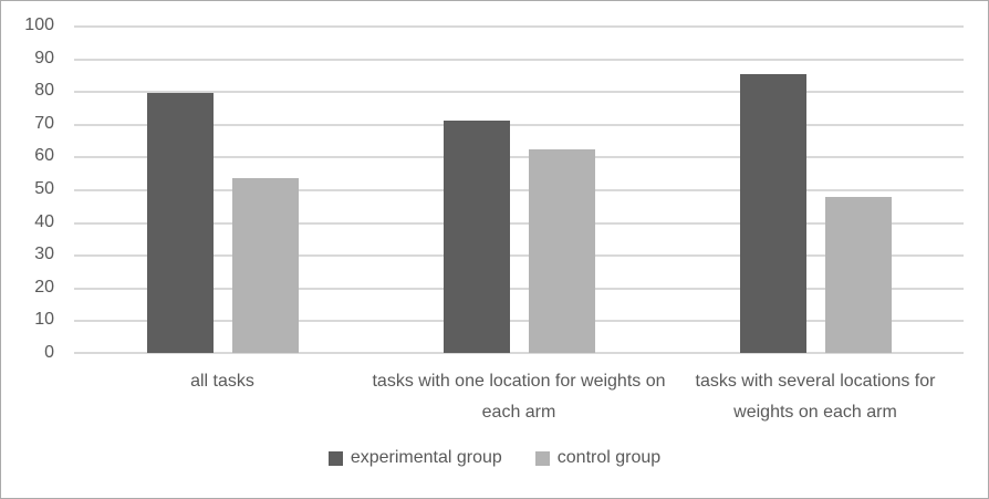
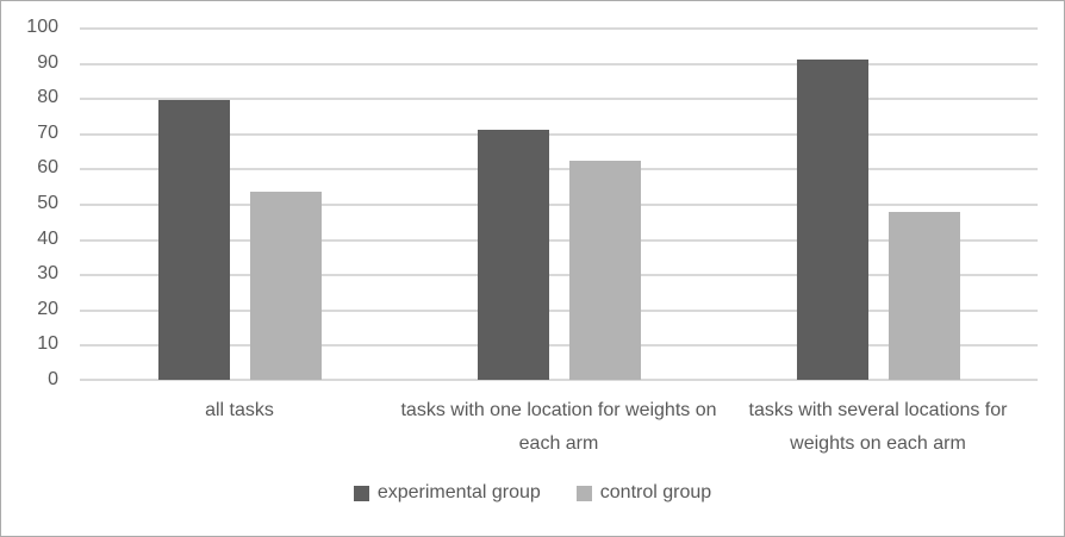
experimental group/tasks with several locations for weights on each arm: 85 -> 91
